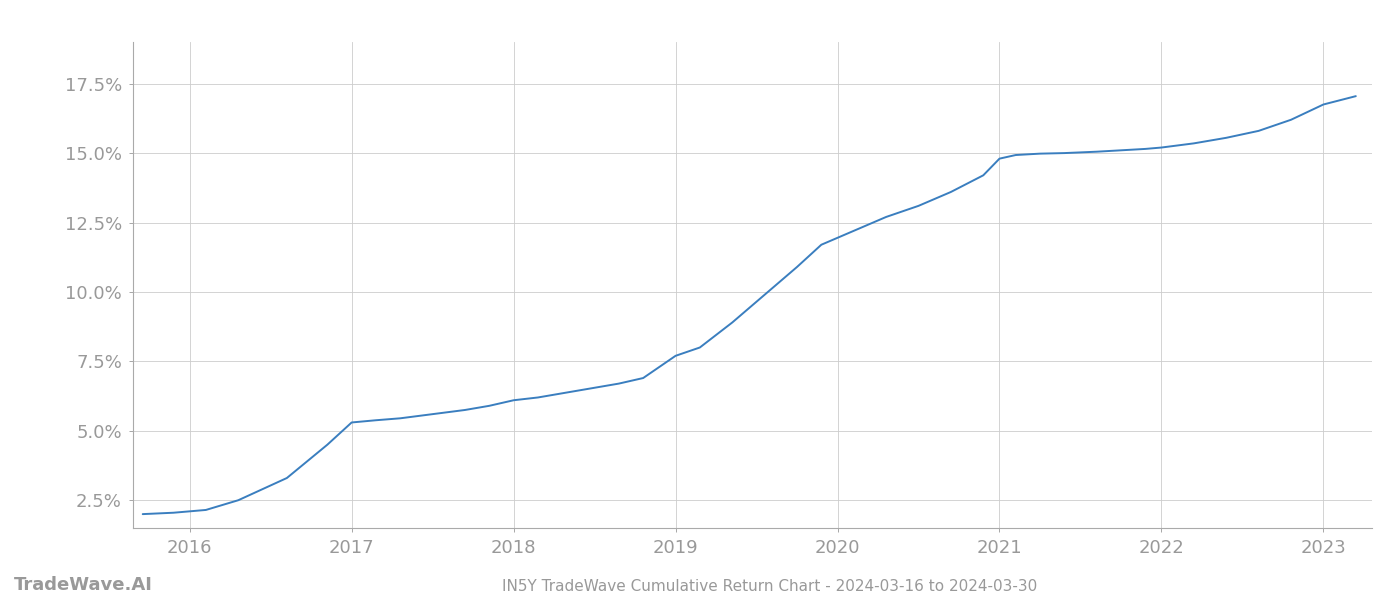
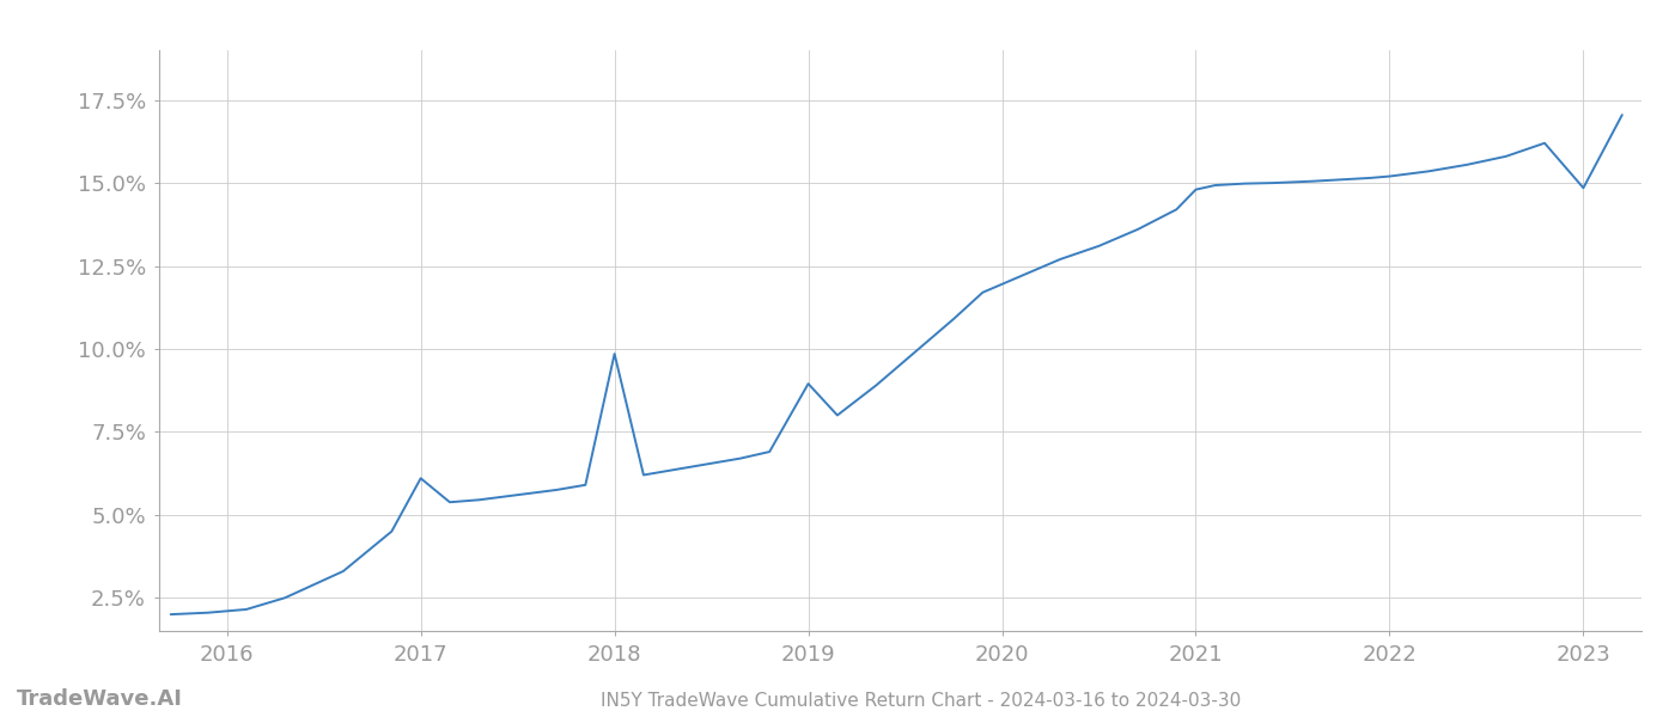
2017: 5.30% -> 6.10%
2018: 6.10% -> 9.85%
2019: 7.70% -> 8.95%
2023: 16.75% -> 14.85%
